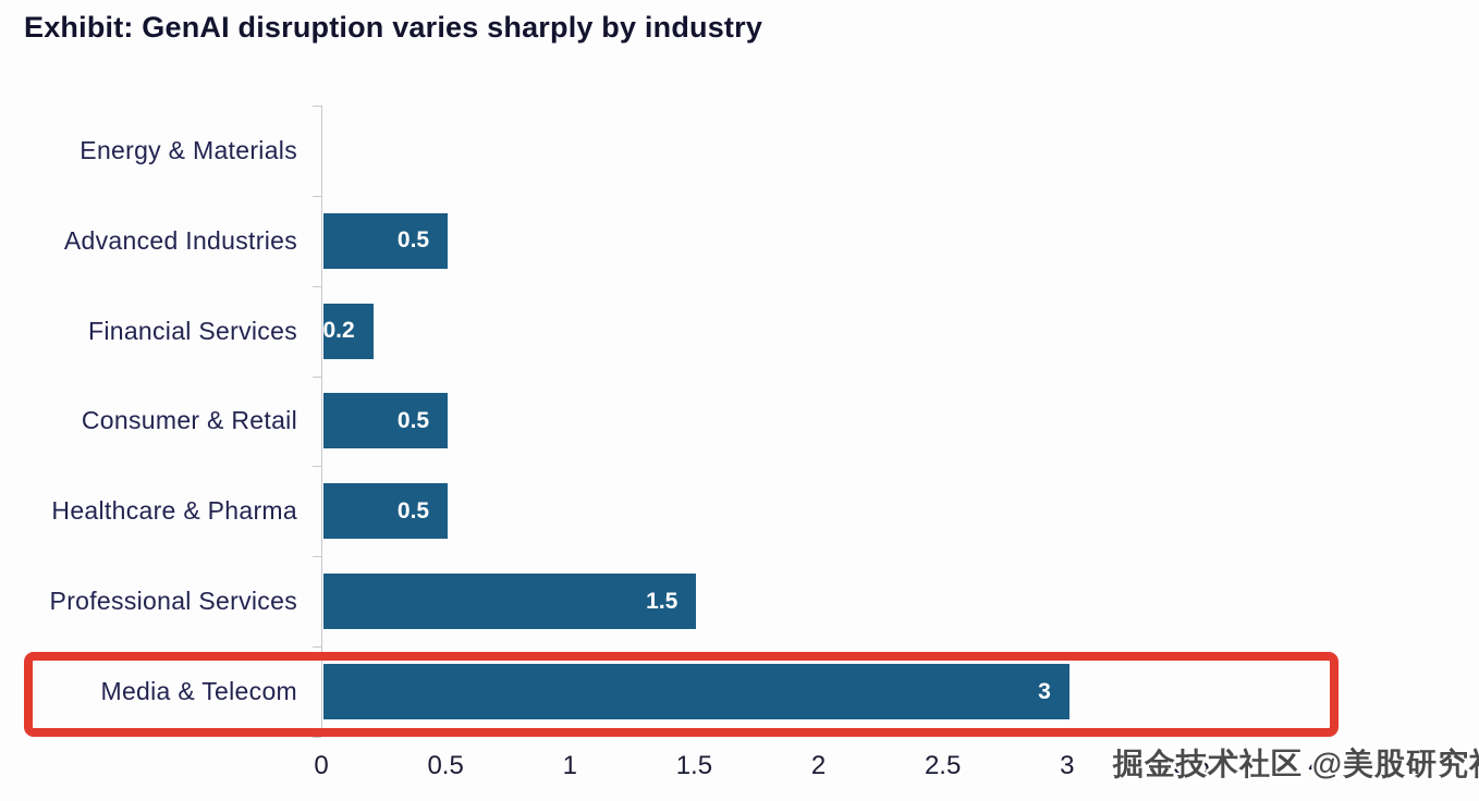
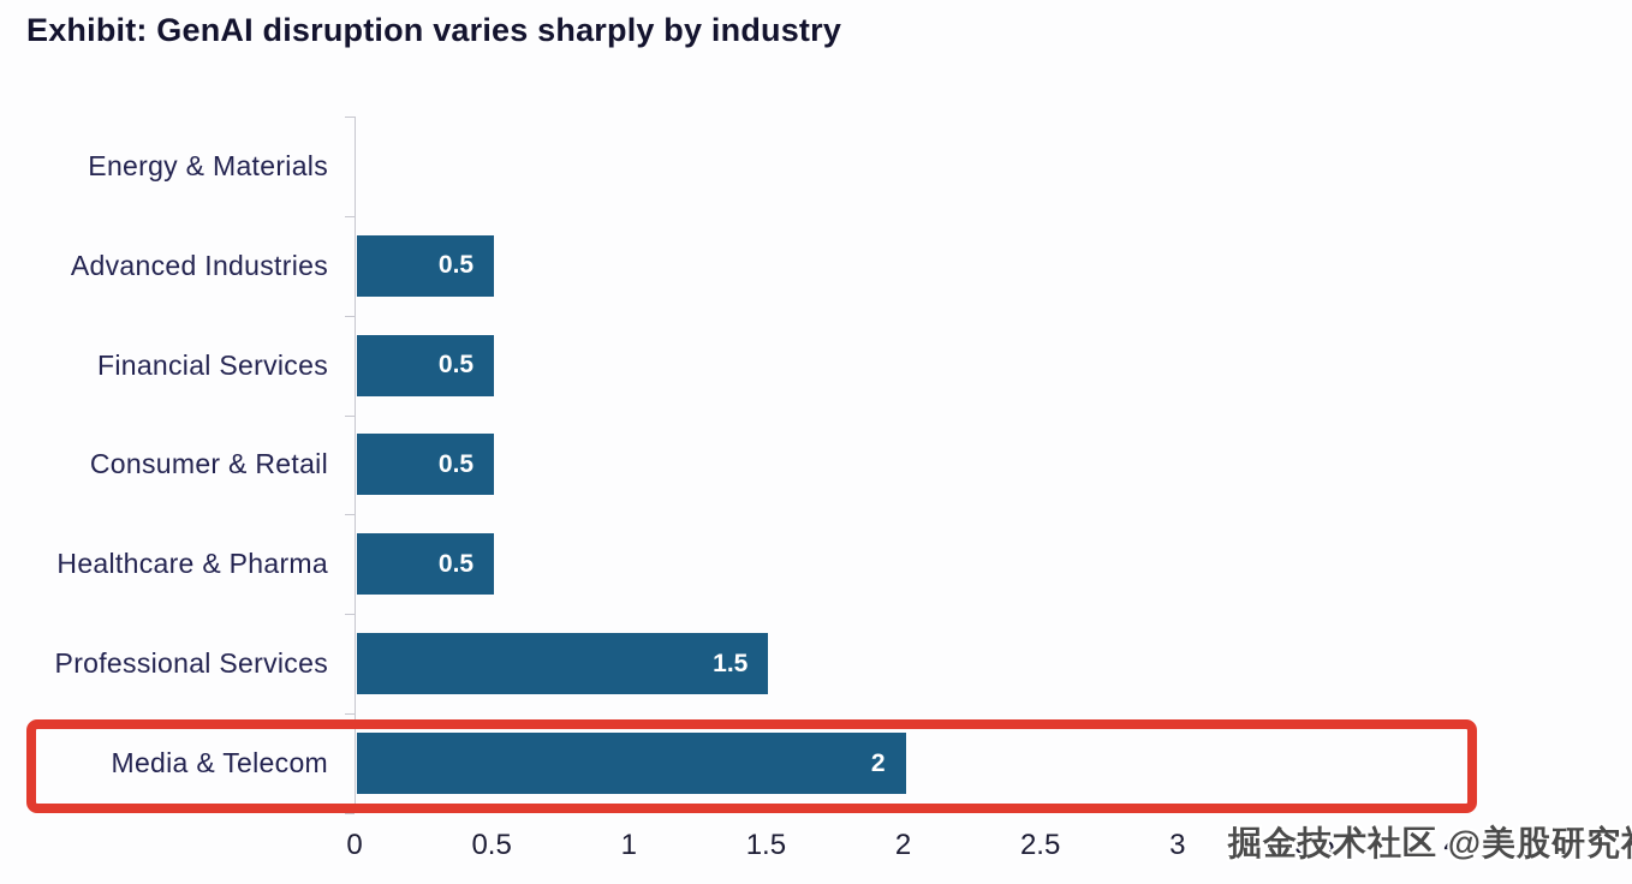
Financial Services: 0.2 -> 0.5
Media & Telecom: 3 -> 2
